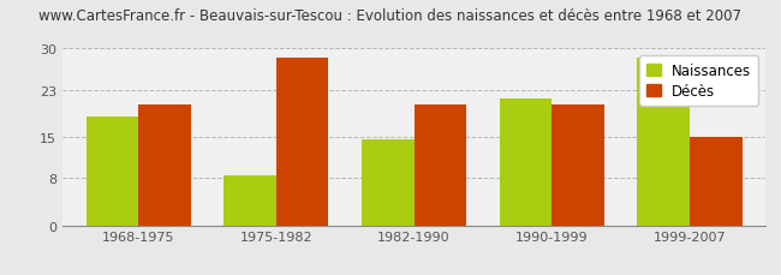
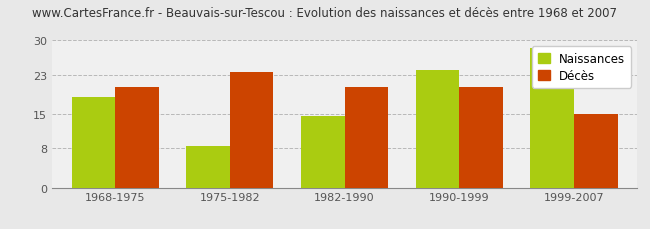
Décès/1975-1982: 28.5 -> 23.5
Naissances/1990-1999: 21.5 -> 24.0
